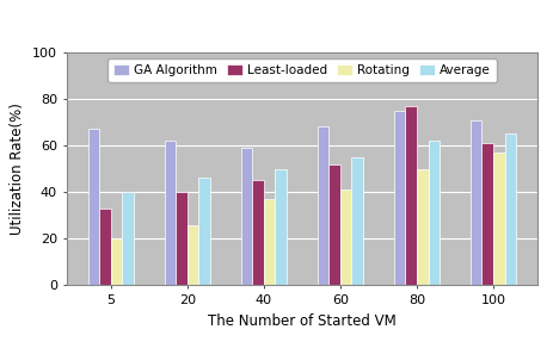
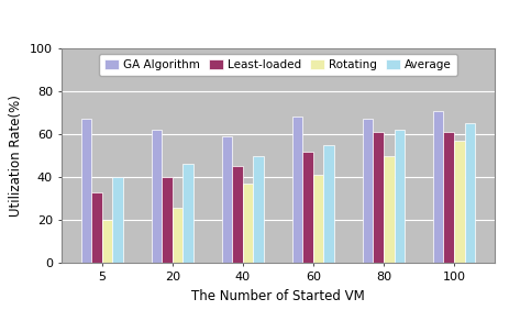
GA Algorithm/80: 75 -> 67
Least-loaded/80: 77 -> 61
